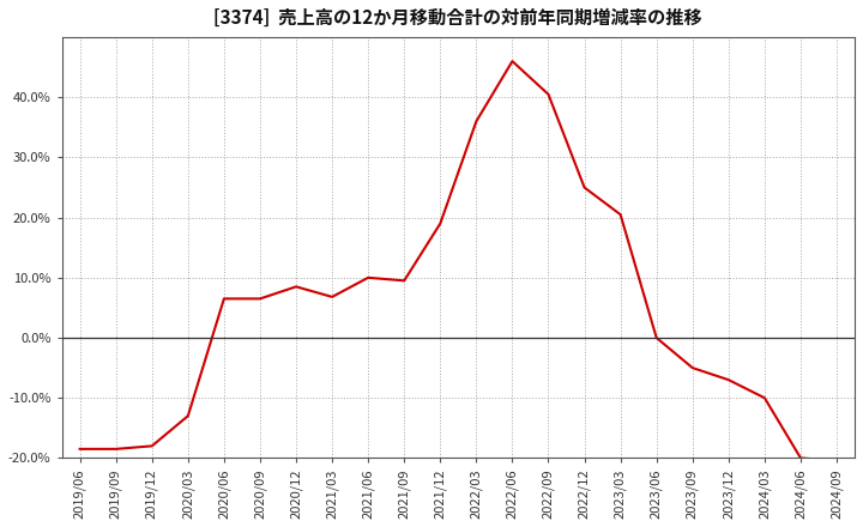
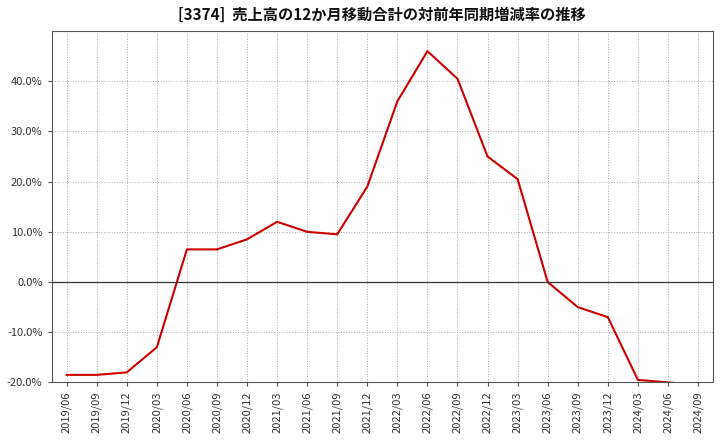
2021/03: 6.8% -> 12.0%
2024/03: -10.0% -> -19.5%
